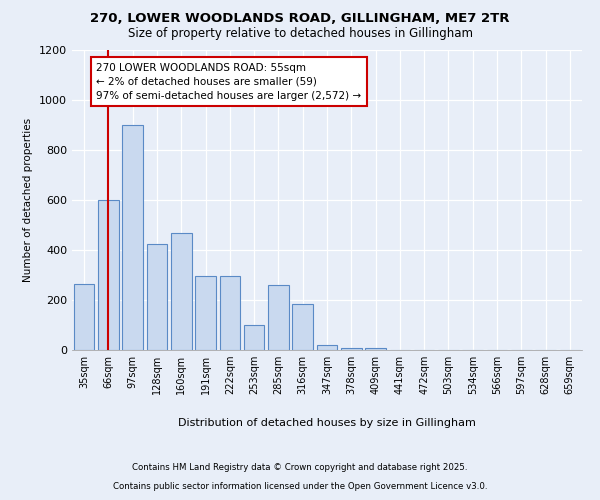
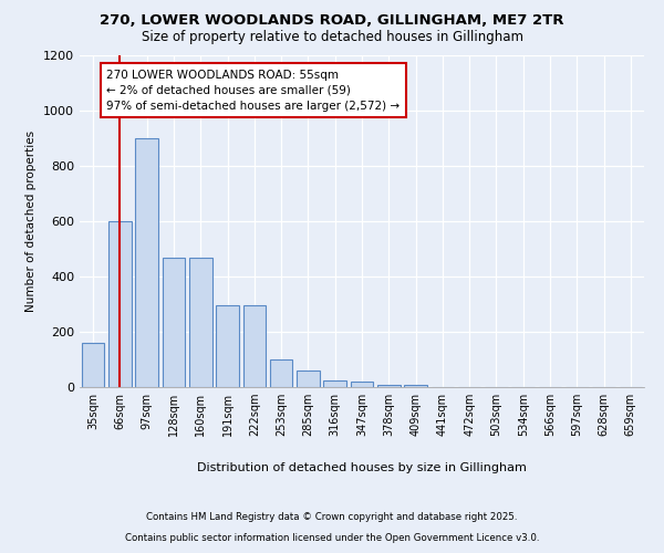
35sqm: 265 -> 160
128sqm: 425 -> 470
285sqm: 260 -> 60
316sqm: 185 -> 25
